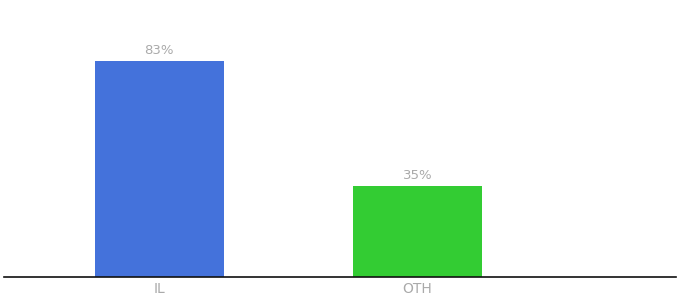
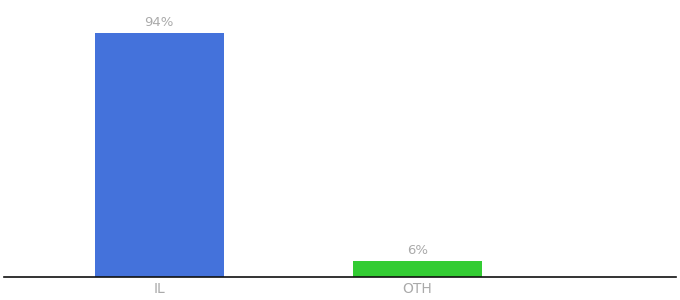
IL: 83% -> 94%
OTH: 35% -> 6%
